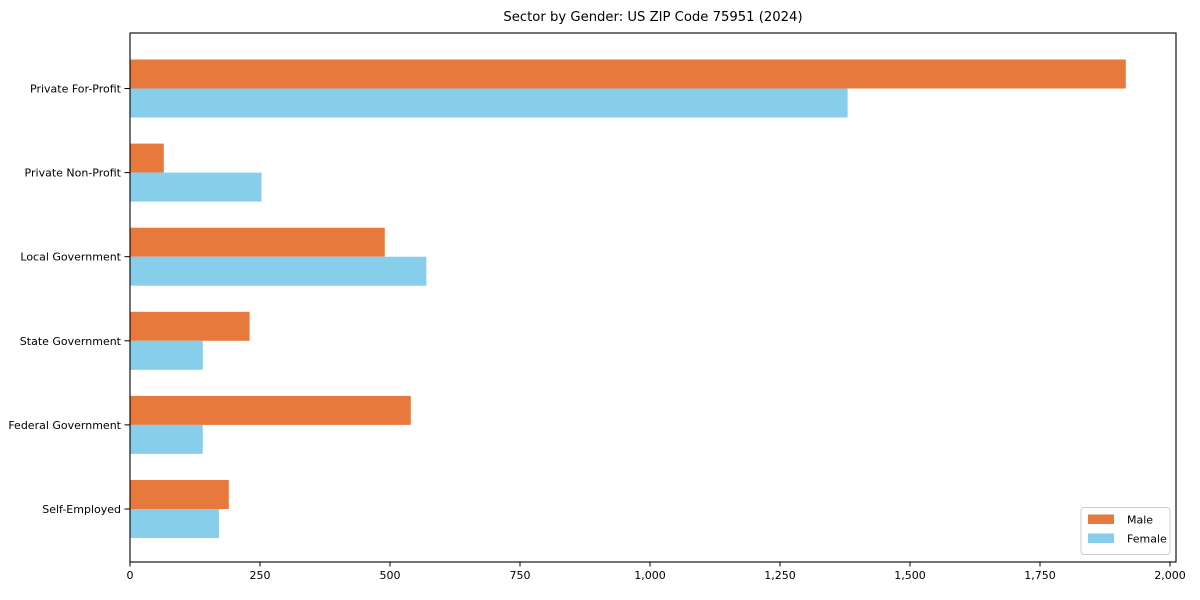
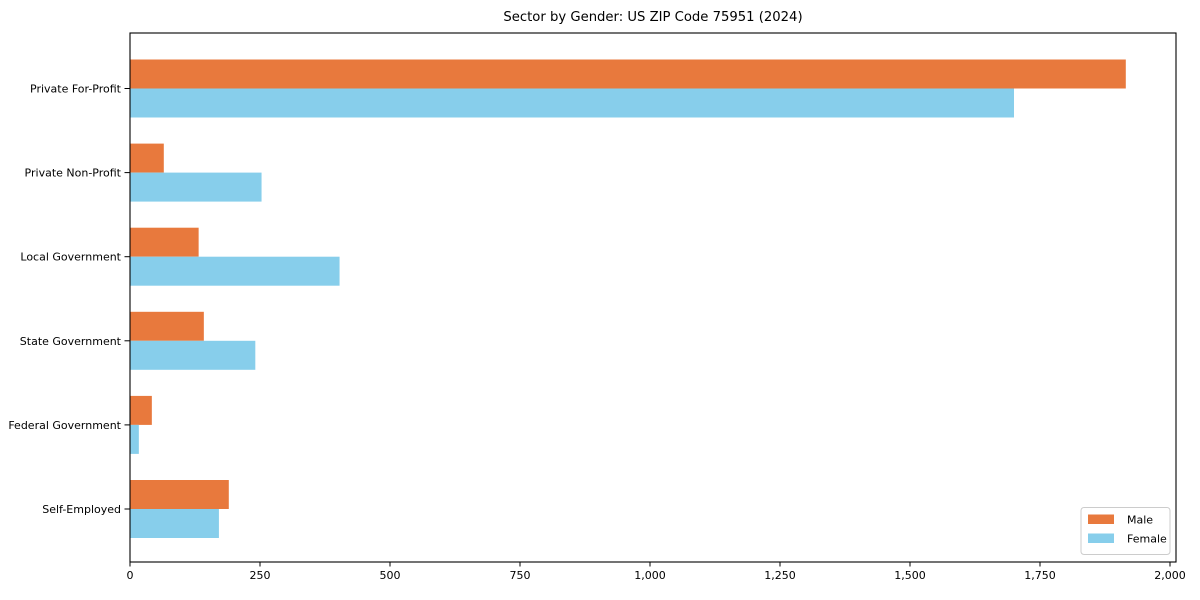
Female/Private For-Profit: 1380 -> 1700
Male/Local Government: 490 -> 130
Female/Local Government: 570 -> 400
Male/State Government: 230 -> 140
Female/State Government: 140 -> 240
Male/Federal Government: 540 -> 40
Female/Federal Government: 140 -> 20
